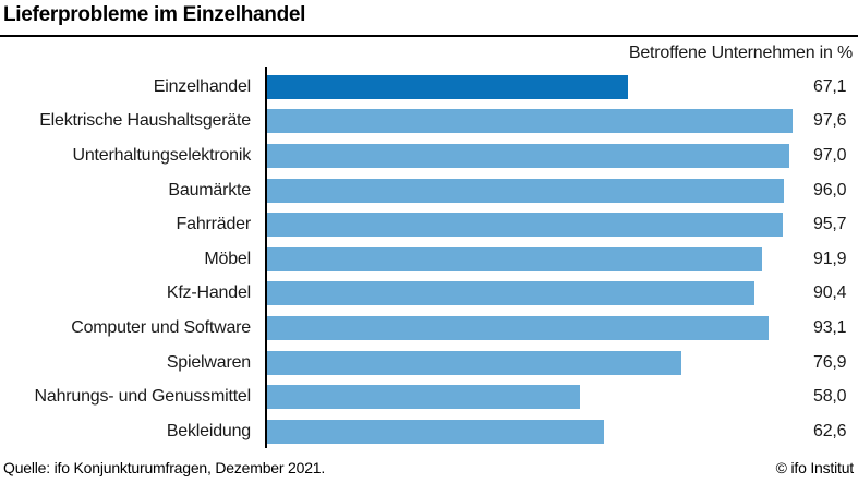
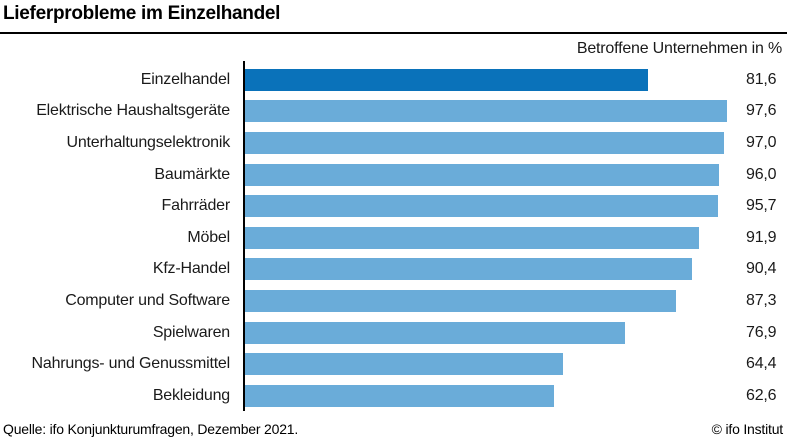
Einzelhandel: 67,1 -> 81,6
Computer und Software: 93,1 -> 87,3
Nahrungs- und Genussmittel: 58,0 -> 64,4
